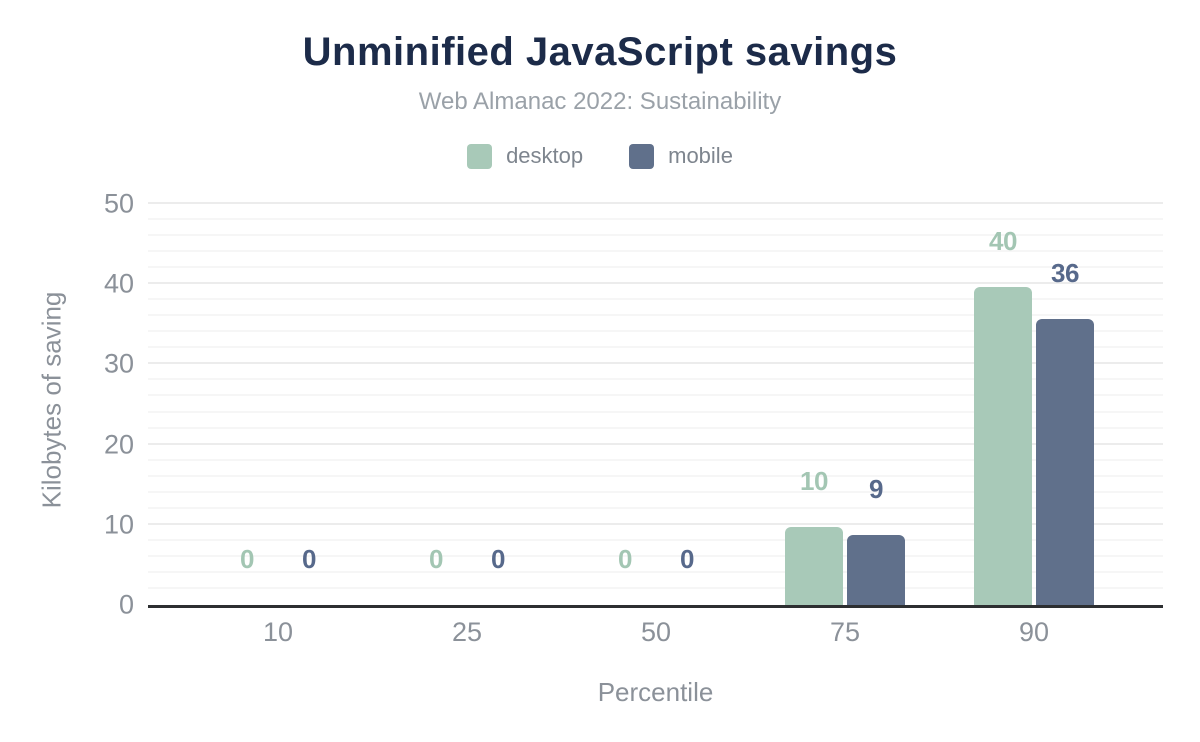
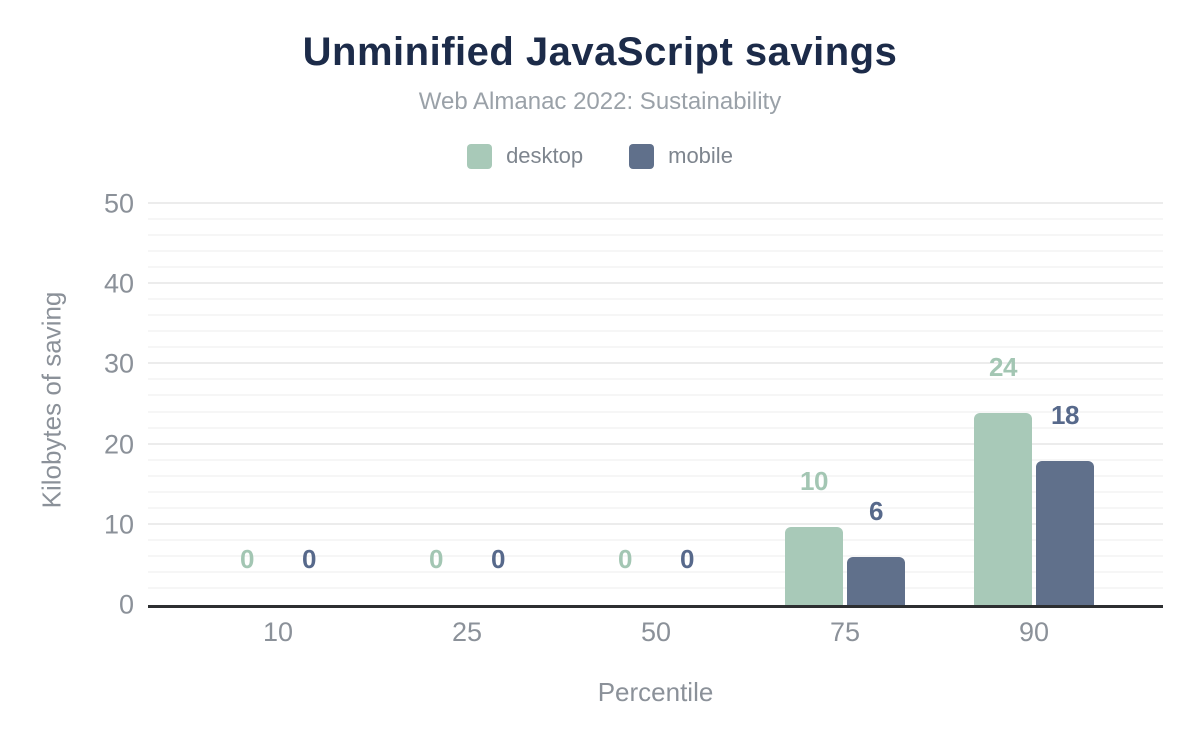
mobile/75: 9 -> 6
desktop/90: 40 -> 24
mobile/90: 36 -> 18
